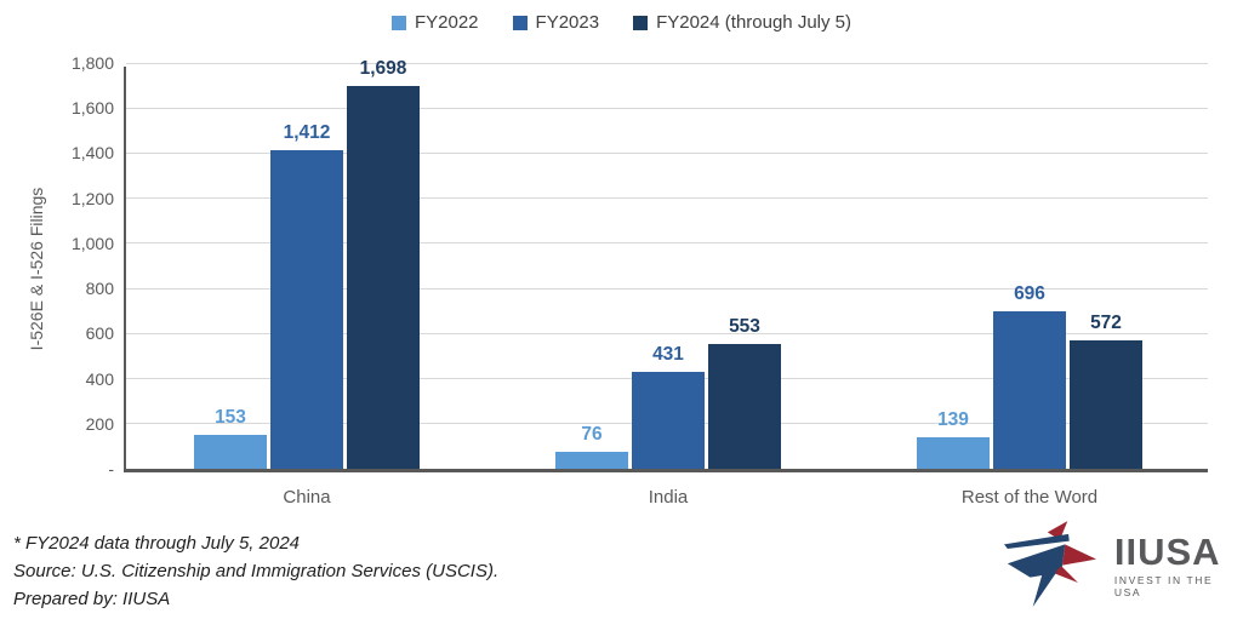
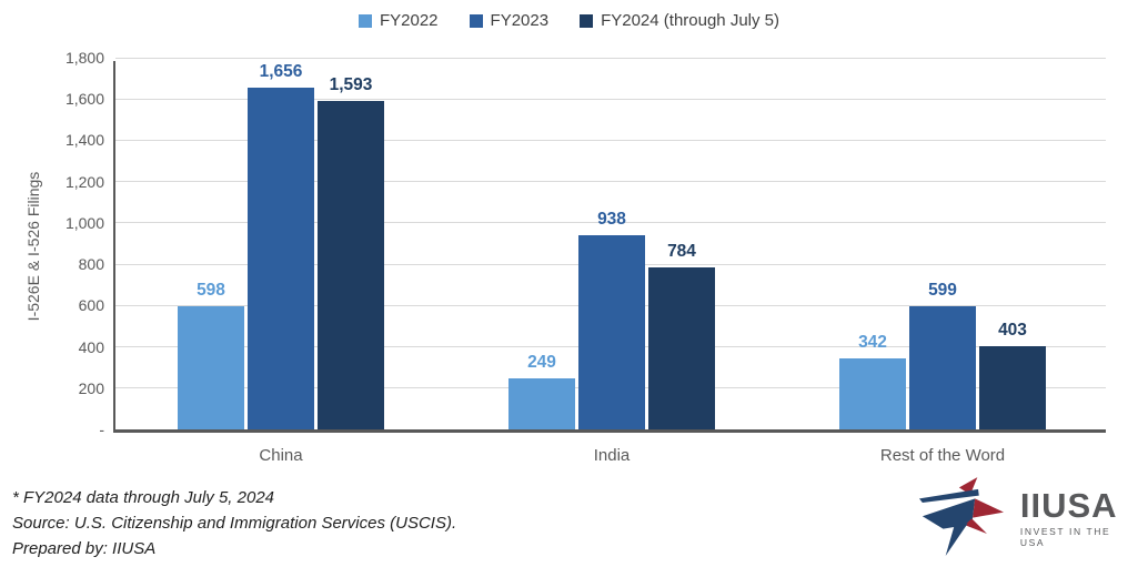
FY2022/China: 153 -> 598
FY2023/China: 1,412 -> 1,656
FY2024 (through July 5)/China: 1,698 -> 1,593
FY2022/India: 76 -> 249
FY2023/India: 431 -> 938
FY2024 (through July 5)/India: 553 -> 784
FY2022/Rest of the Word: 139 -> 342
FY2023/Rest of the Word: 696 -> 599
FY2024 (through July 5)/Rest of the Word: 572 -> 403
